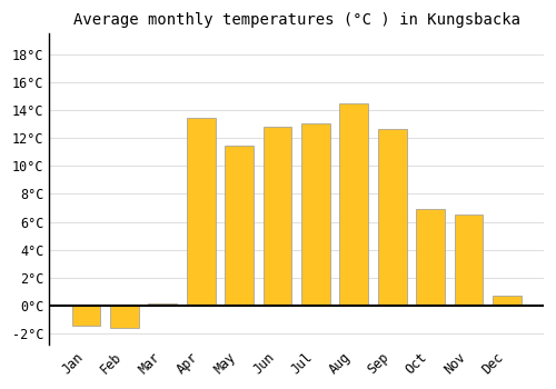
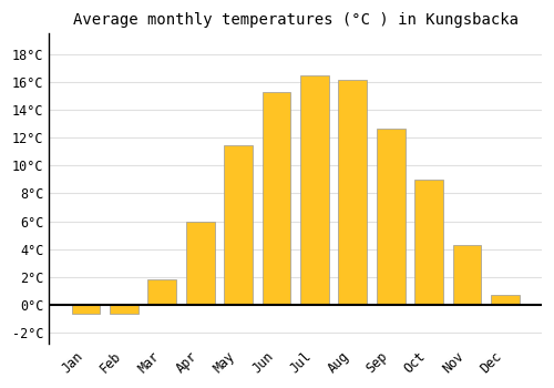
Jan: -1.5°C -> -0.7°C
Feb: -1.6°C -> -0.7°C
Mar: 0.1°C -> 1.8°C
Apr: 13.5°C -> 6.0°C
Jun: 12.8°C -> 15.3°C
Jul: 13.1°C -> 16.5°C
Aug: 14.5°C -> 16.2°C
Oct: 6.9°C -> 9.0°C
Nov: 6.5°C -> 4.3°C
